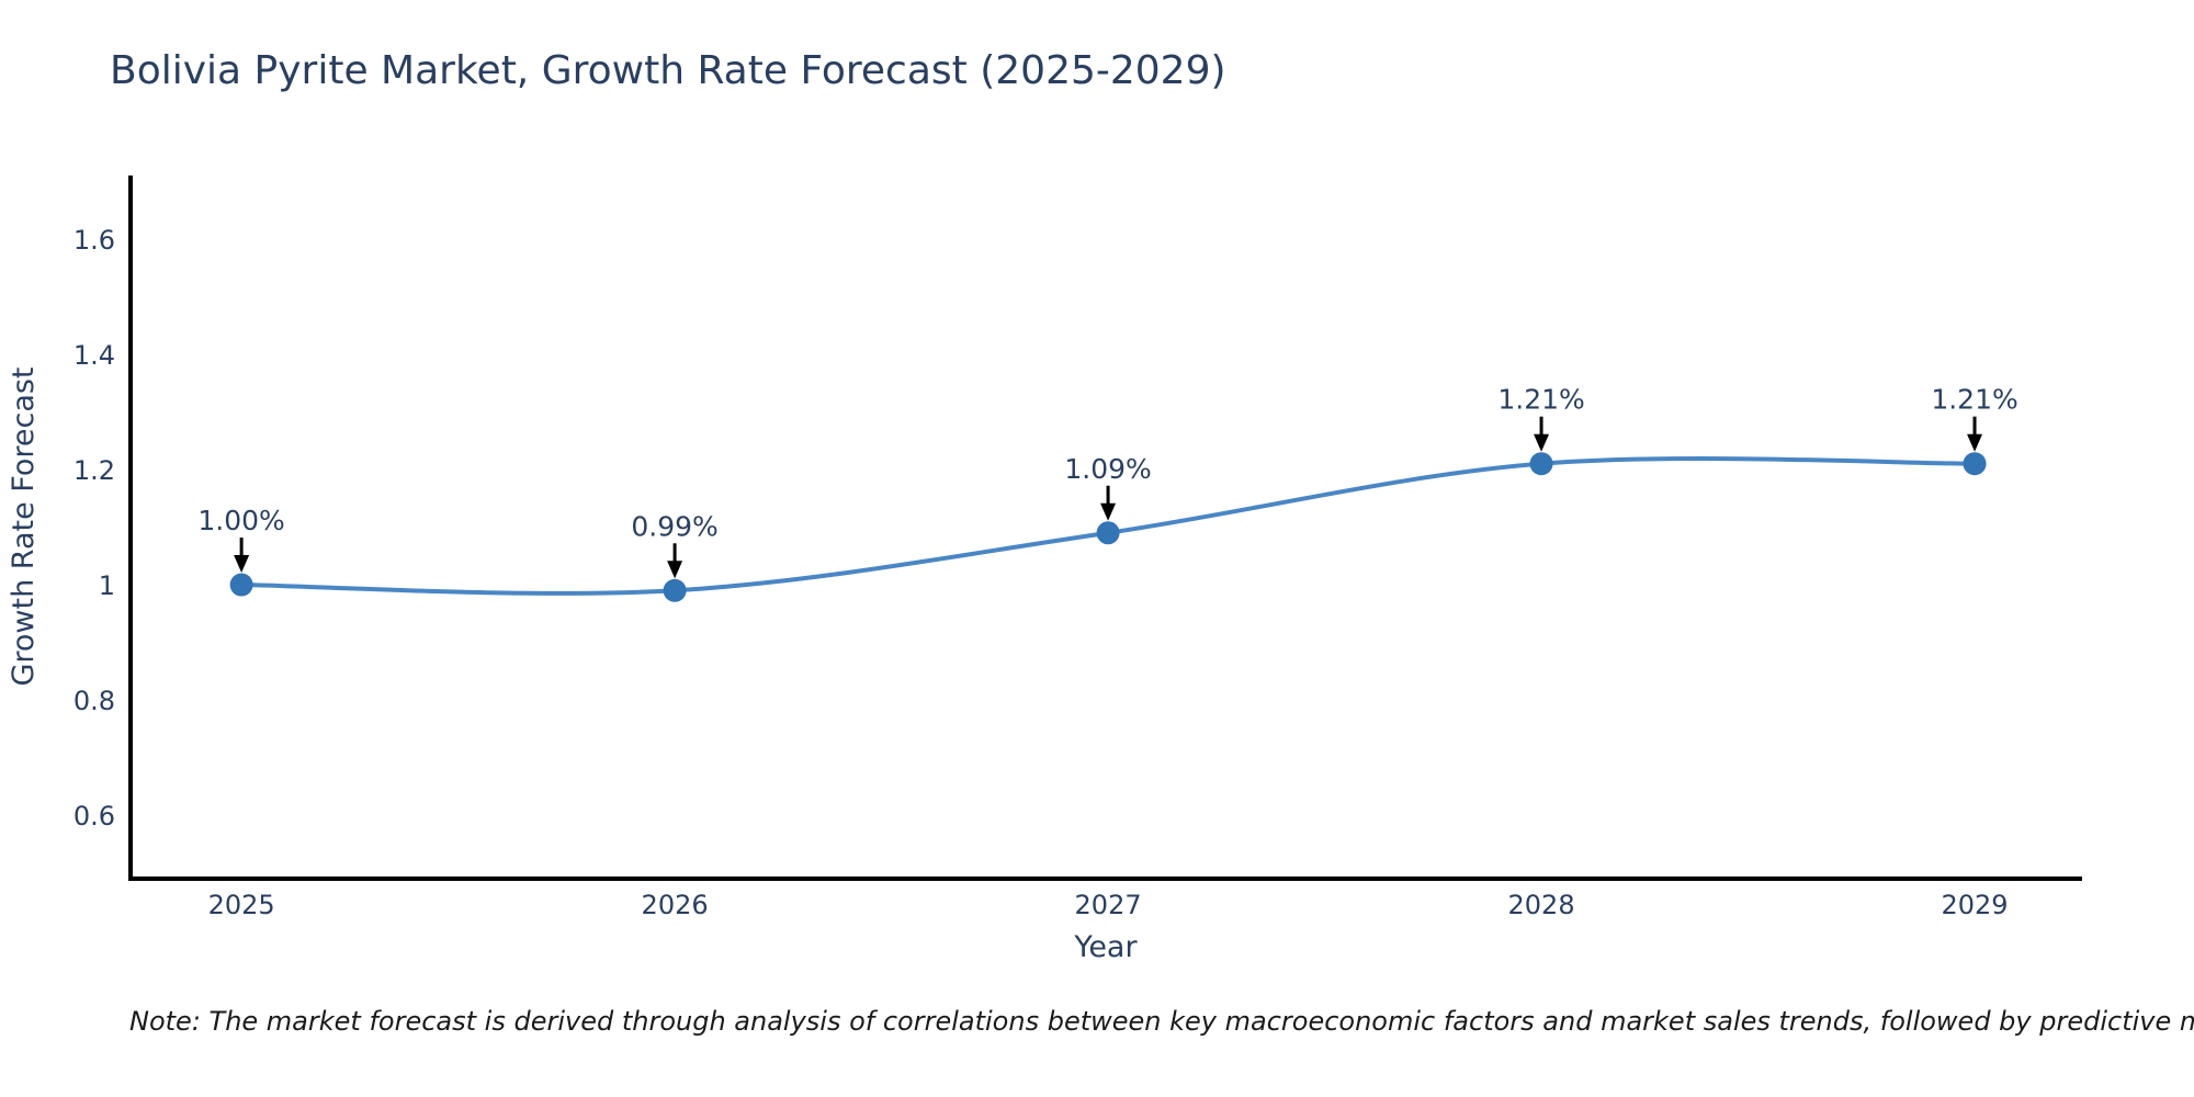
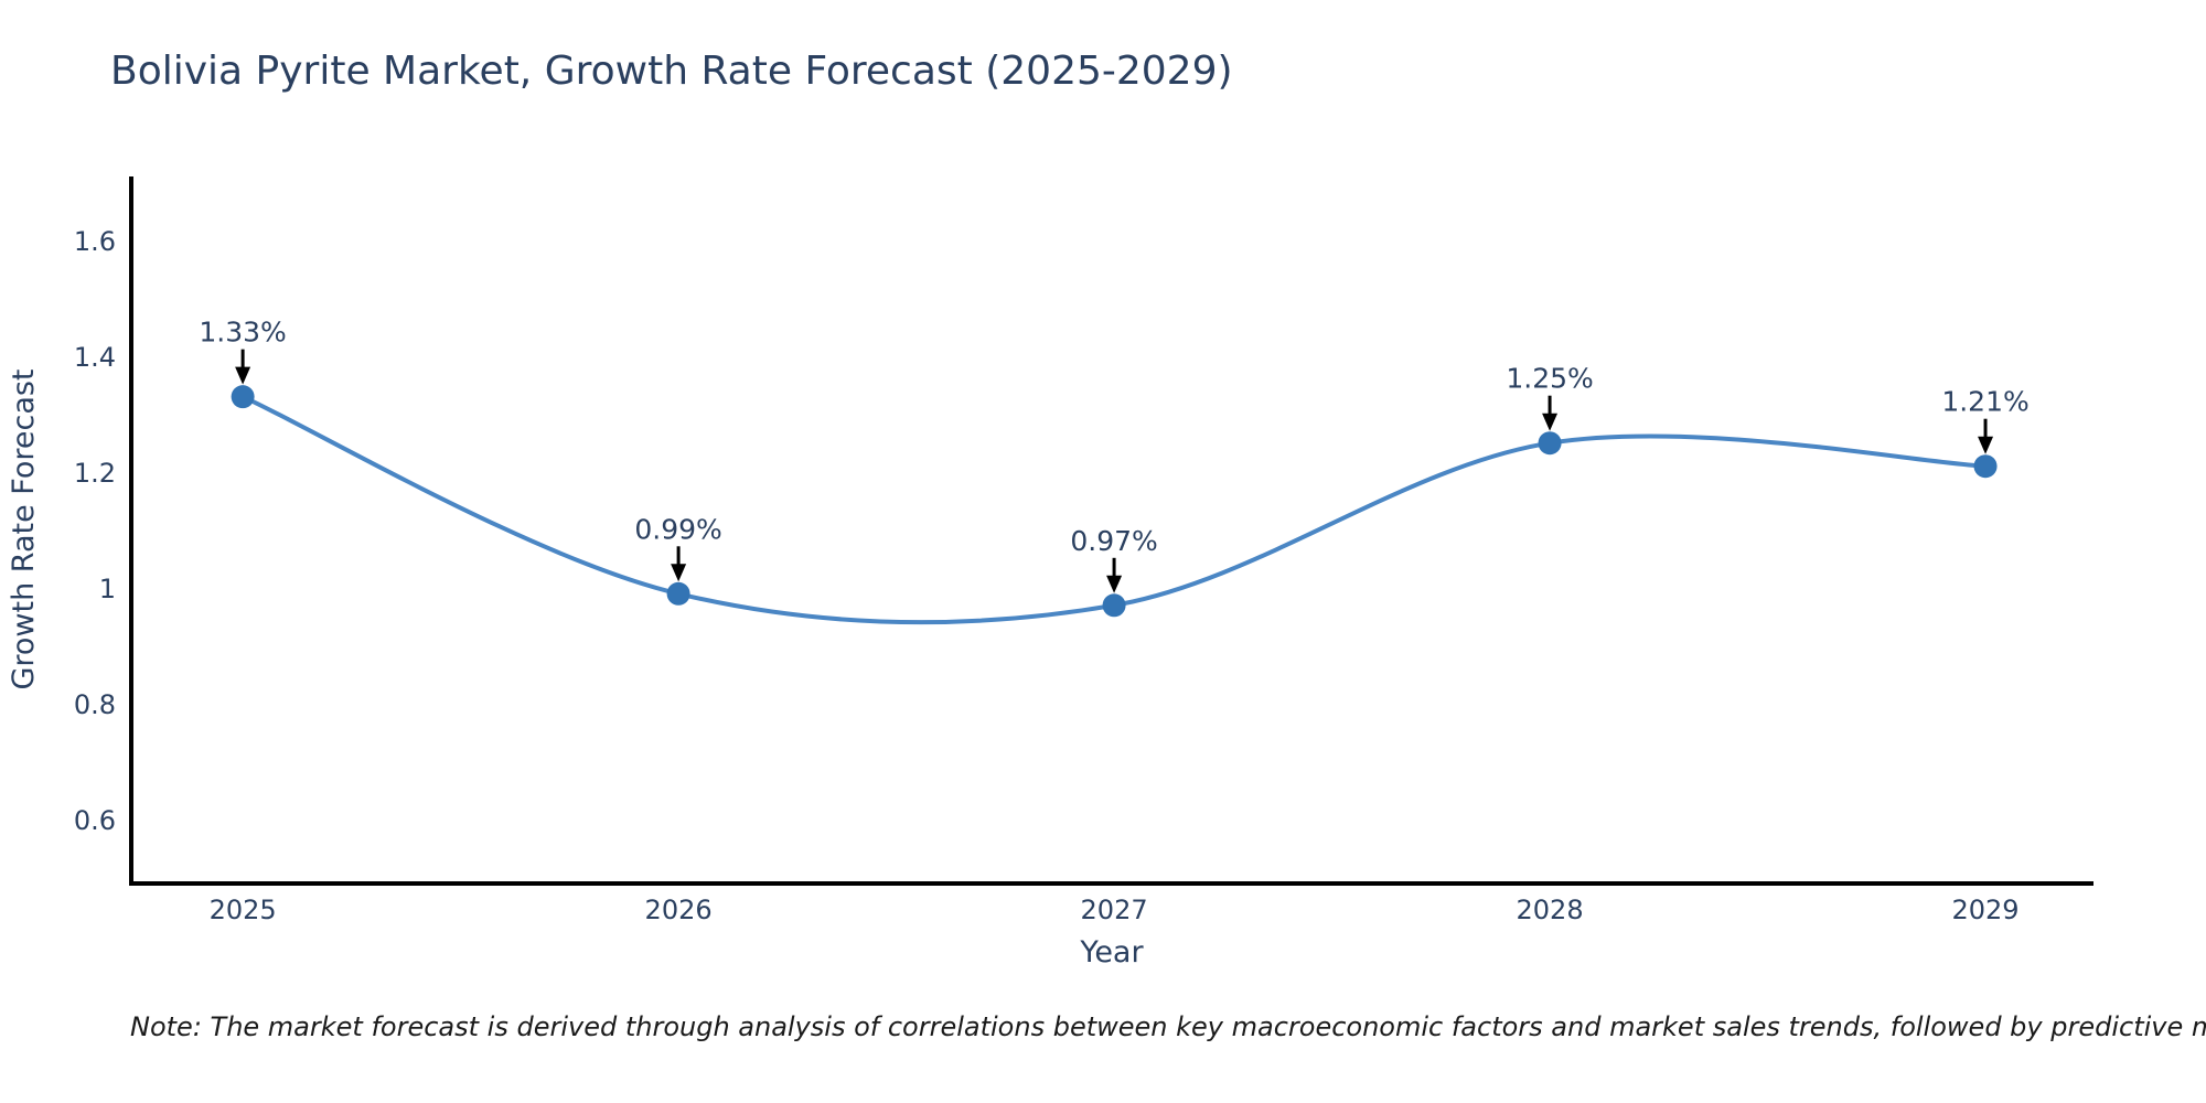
2025: 1.00% -> 1.33%
2027: 1.09% -> 0.97%
2028: 1.21% -> 1.25%
